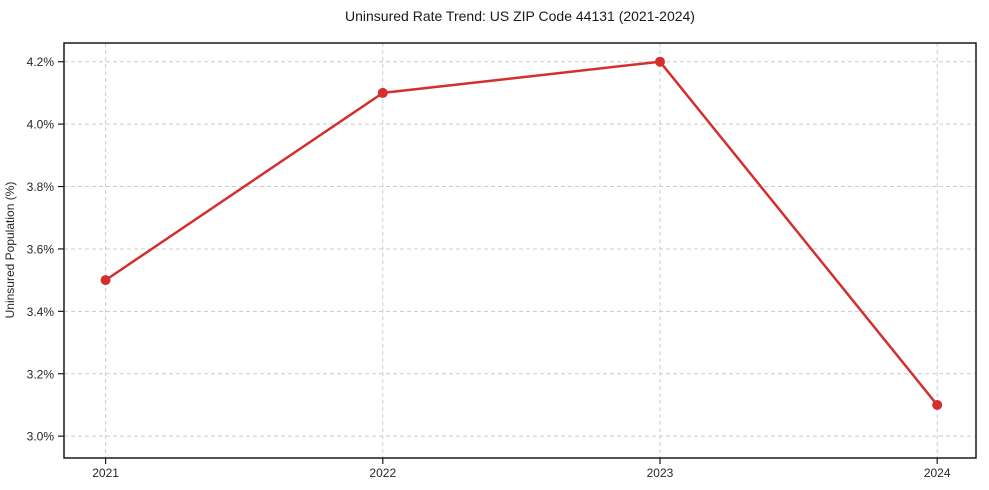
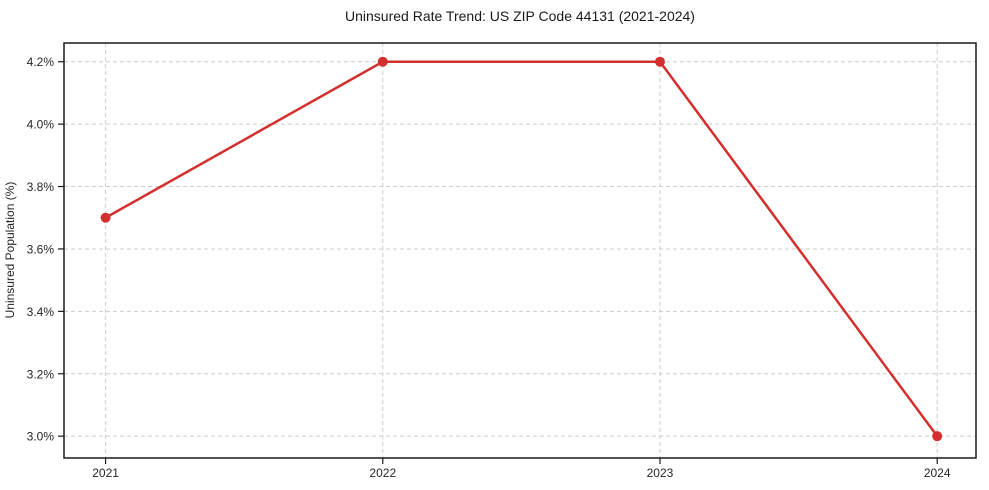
2021: 3.5% -> 3.7%
2022: 4.1% -> 4.2%
2024: 3.1% -> 3.0%
